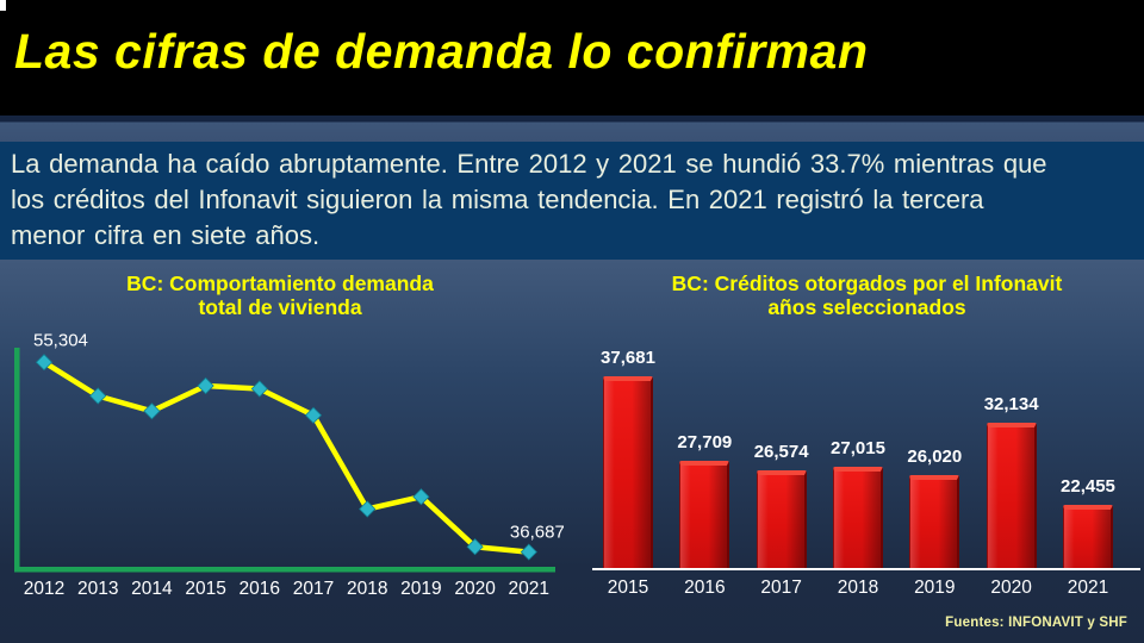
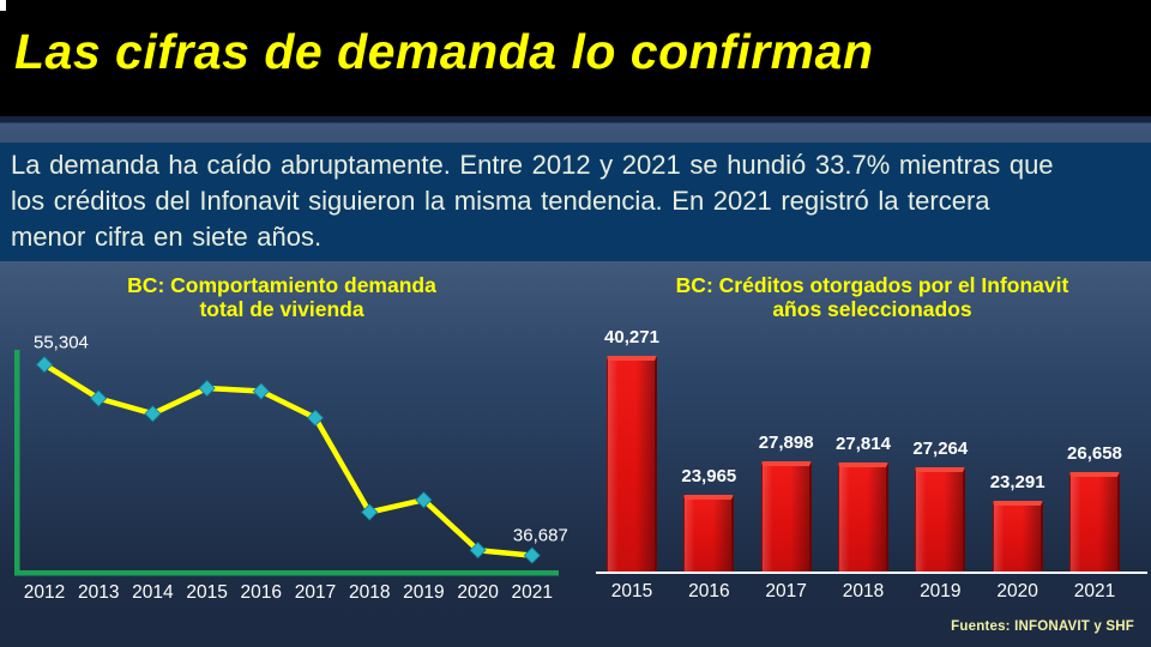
BC: Créditos otorgados por el Infonavit años seleccionados/2015: 37,681 -> 40,271
BC: Créditos otorgados por el Infonavit años seleccionados/2016: 27,709 -> 23,965
BC: Créditos otorgados por el Infonavit años seleccionados/2017: 26,574 -> 27,898
BC: Créditos otorgados por el Infonavit años seleccionados/2018: 27,015 -> 27,814
BC: Créditos otorgados por el Infonavit años seleccionados/2019: 26,020 -> 27,264
BC: Créditos otorgados por el Infonavit años seleccionados/2020: 32,134 -> 23,291
BC: Créditos otorgados por el Infonavit años seleccionados/2021: 22,455 -> 26,658
